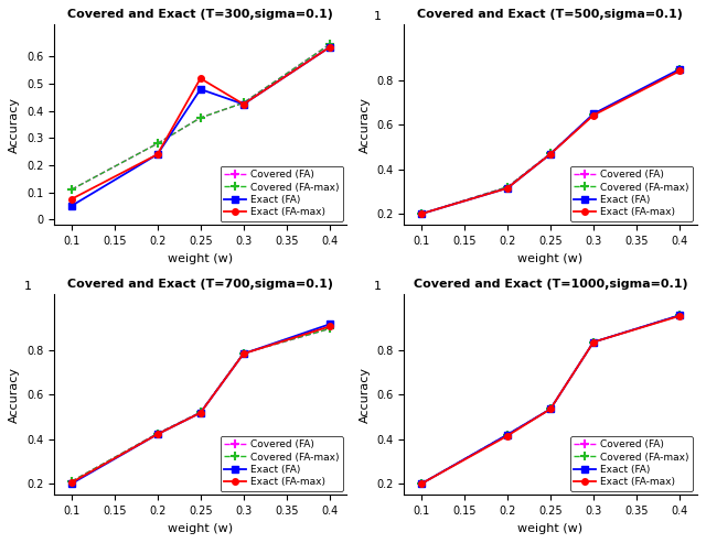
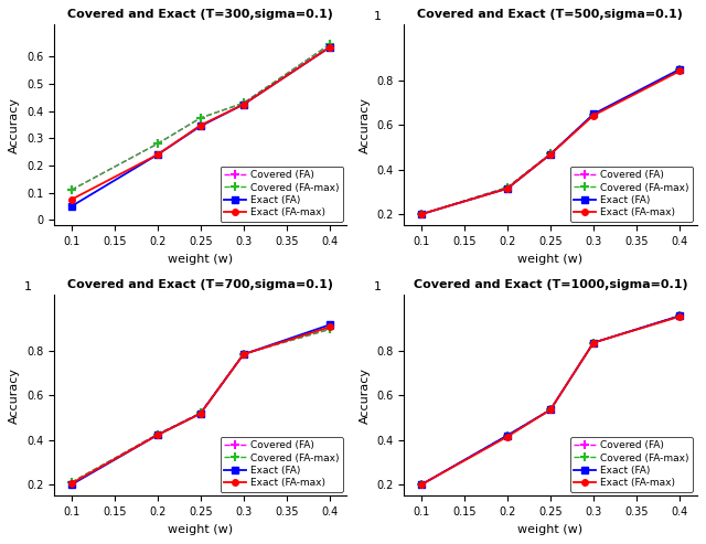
Covered and Exact (T=300,sigma=0.1)/Exact (FA)/0.25: 0.480 -> 0.345
Covered and Exact (T=300,sigma=0.1)/Exact (FA-max)/0.25: 0.520 -> 0.348
